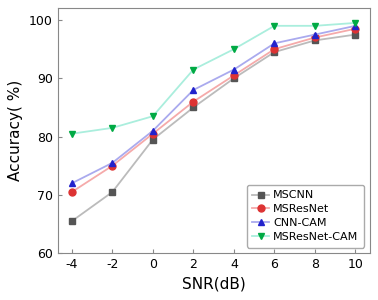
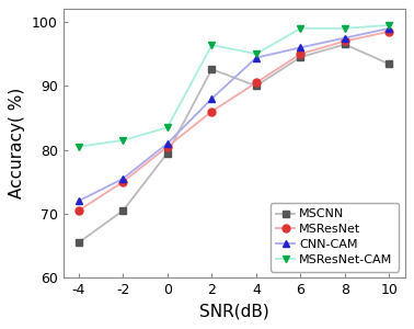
MSCNN/2: 85.0 -> 92.6
MSResNet-CAM/2: 91.5 -> 96.4
CNN-CAM/4: 91.5 -> 94.4
MSCNN/10: 97.5 -> 93.4
